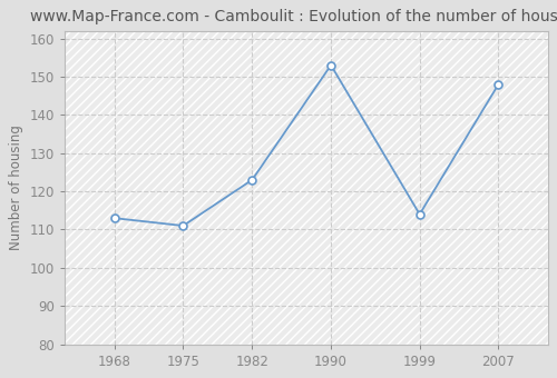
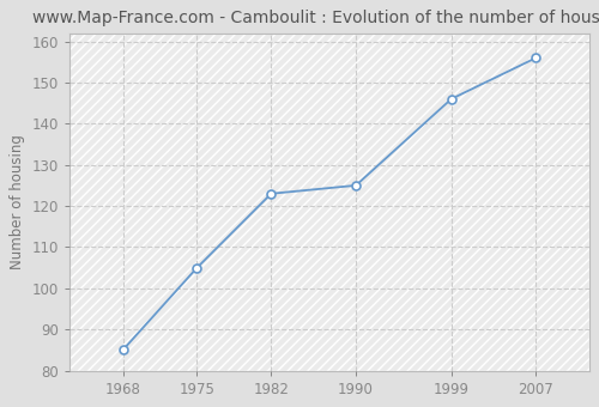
1968: 113 -> 85
1975: 111 -> 105
1990: 153 -> 125
1999: 114 -> 146
2007: 148 -> 156
